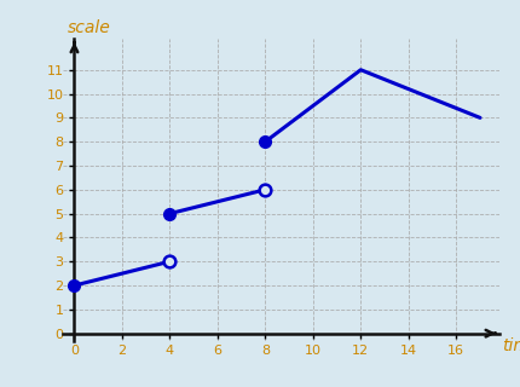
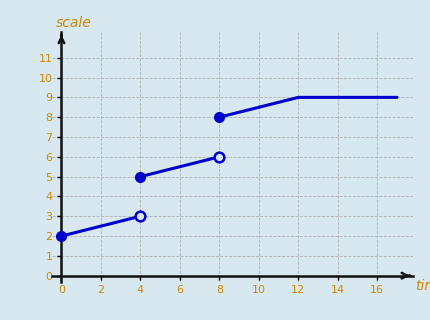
12: 11 -> 9
